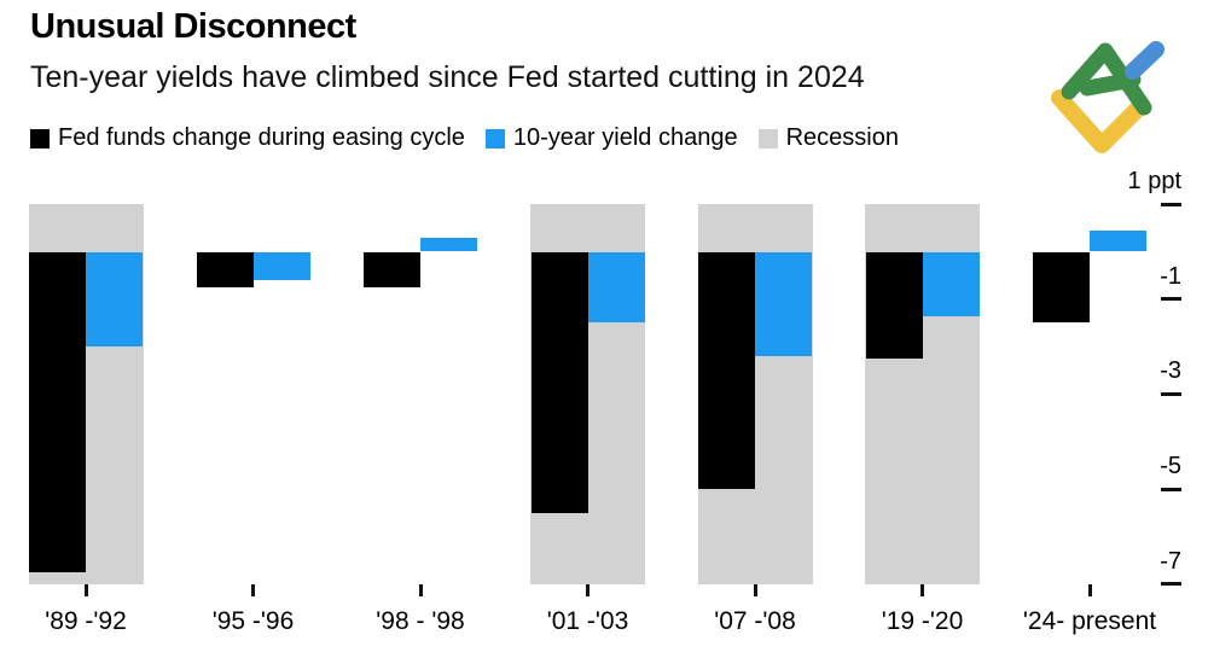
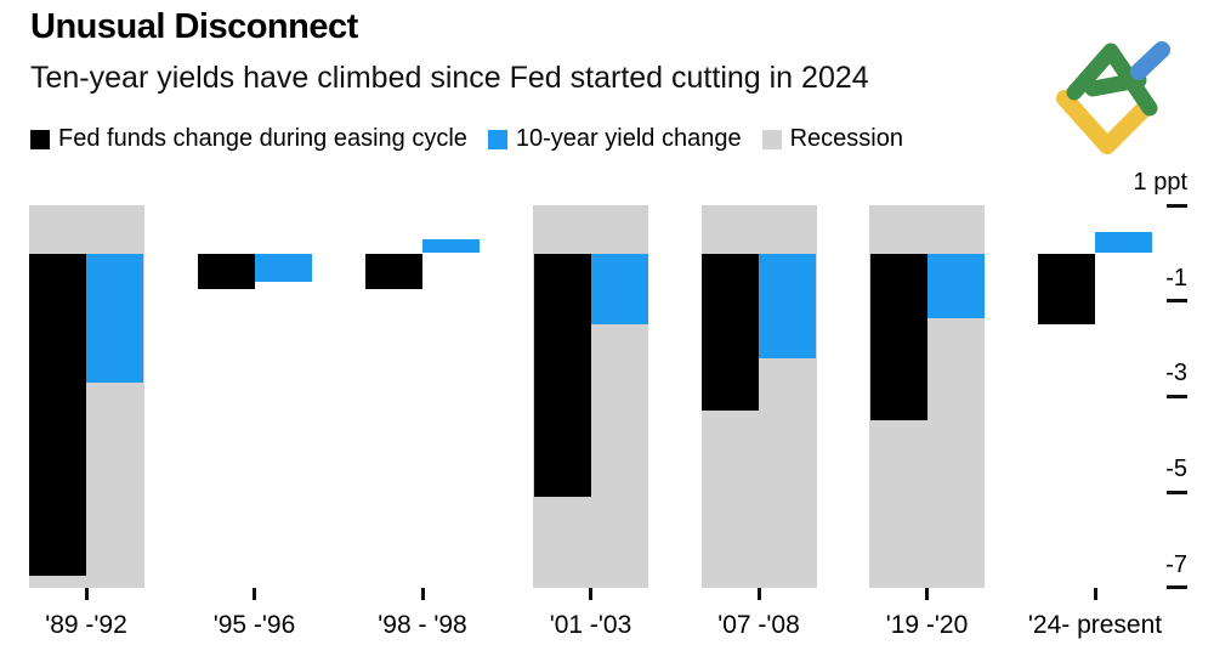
10-year yield change/'89 -'92: -2.0 -> -2.7
Fed funds change during easing cycle/'01 -'03: -5.5 -> -5.1
Fed funds change during easing cycle/'07 -'08: -5.0 -> -3.3
Fed funds change during easing cycle/'19 -'20: -2.2 -> -3.5
